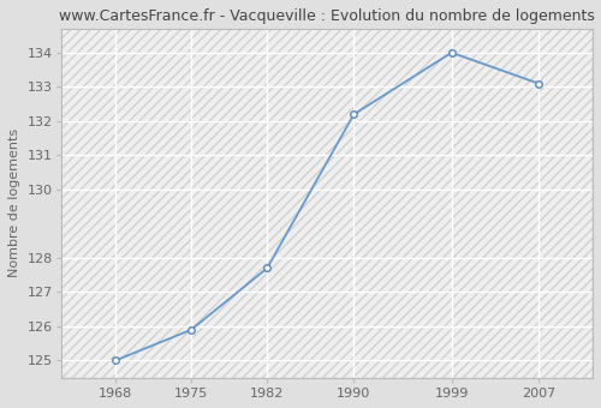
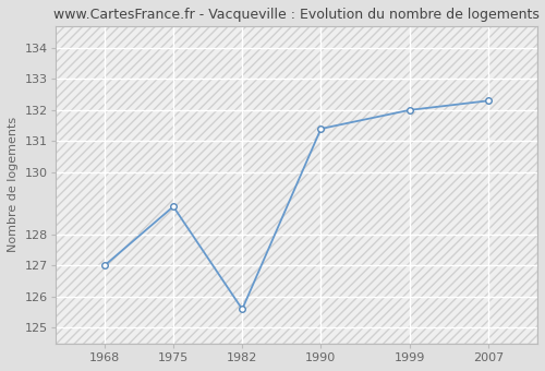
1968: 125.0 -> 127.0
1975: 125.9 -> 128.9
1982: 127.7 -> 125.6
1990: 132.2 -> 131.4
1999: 134.0 -> 132.0
2007: 133.1 -> 132.3
